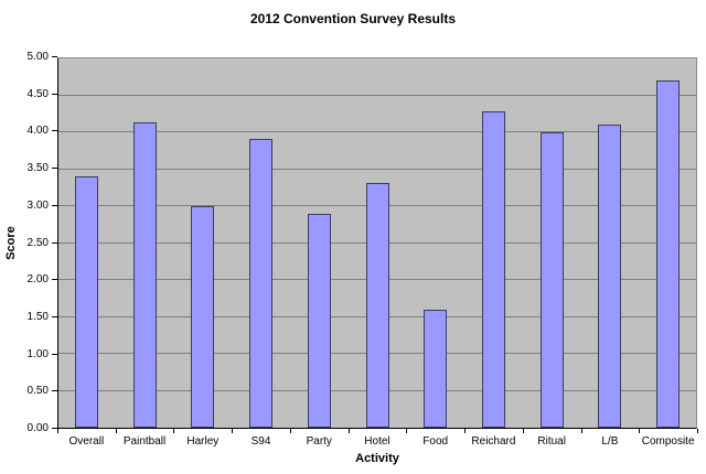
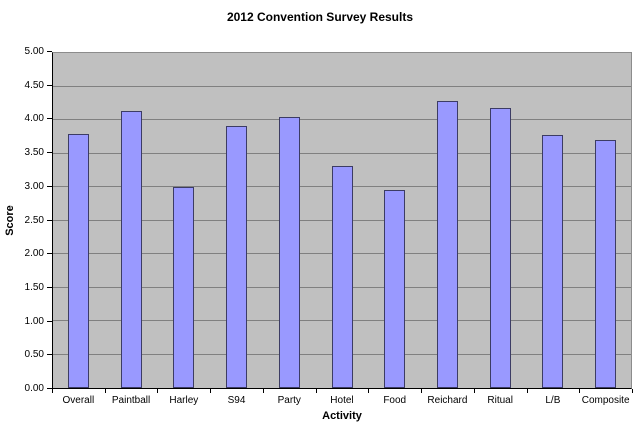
Overall: 3.4 -> 3.8
Party: 2.9 -> 4.0
Food: 1.6 -> 3.0
Ritual: 4.0 -> 4.2
L/B: 4.1 -> 3.8
Composite: 4.7 -> 3.7
